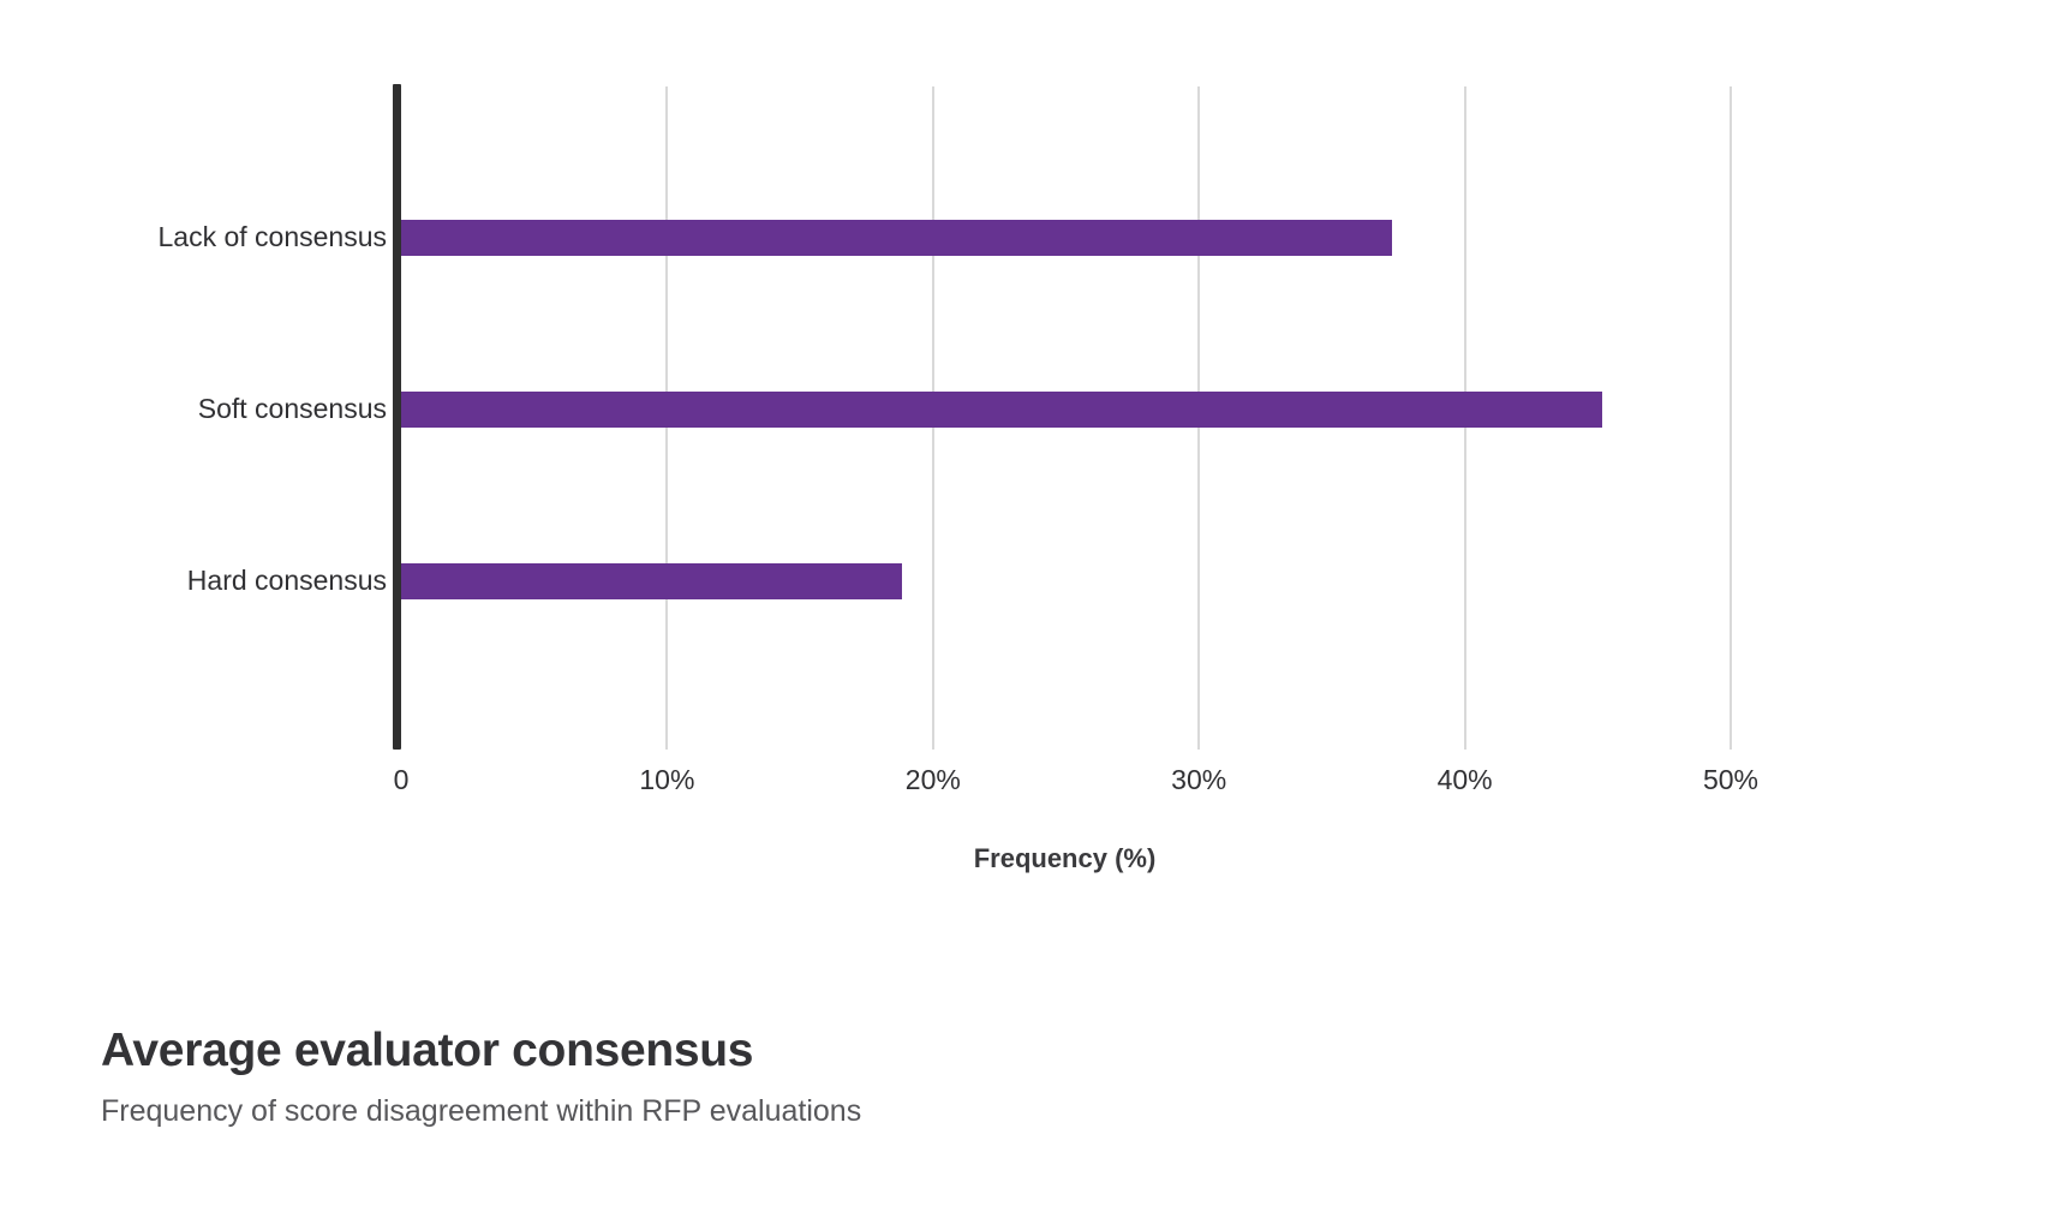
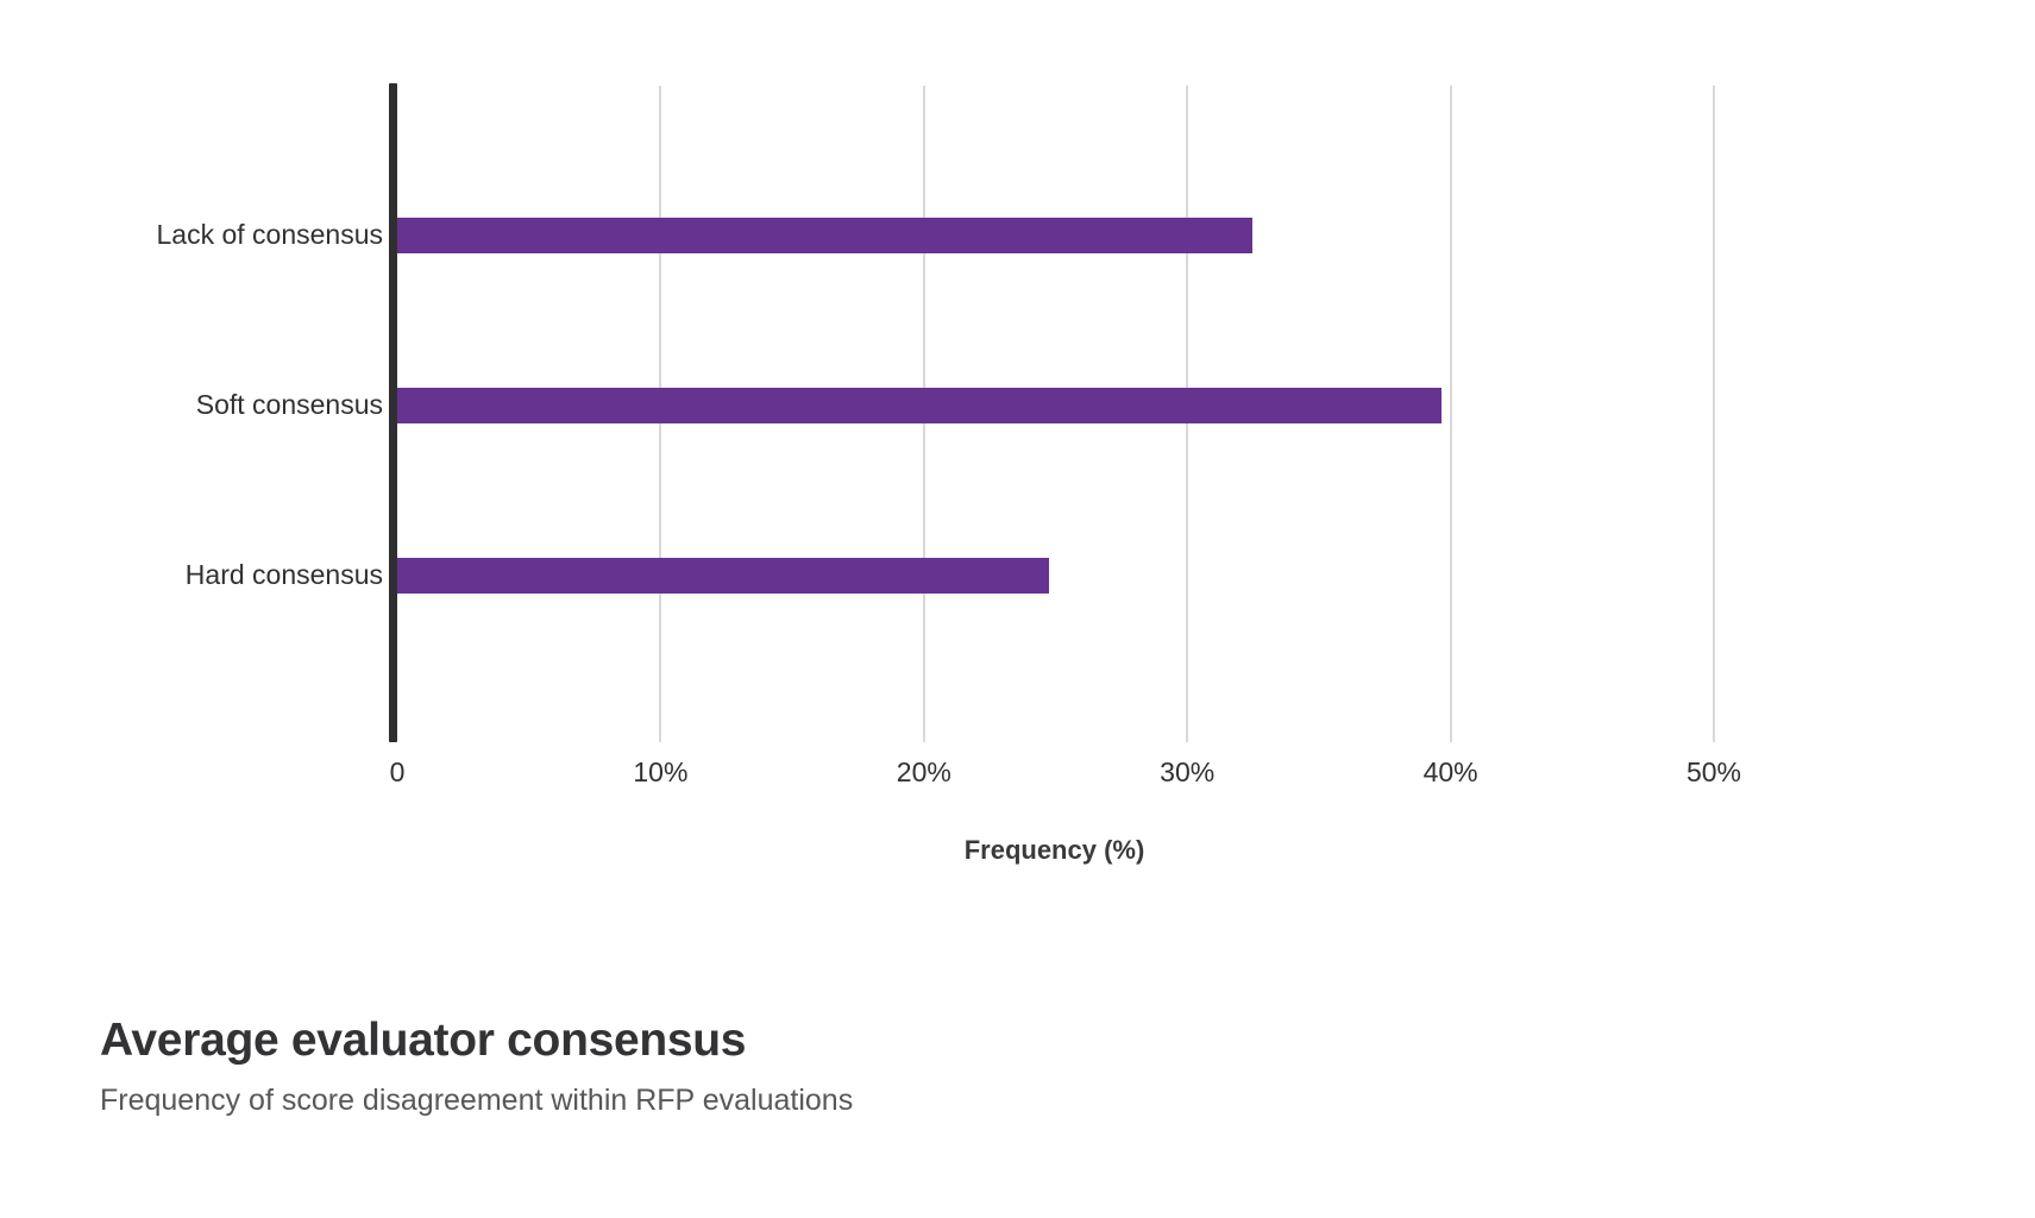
Lack of consensus: 37.3% -> 32.5%
Soft consensus: 45.2% -> 39.7%
Hard consensus: 18.9% -> 24.8%
